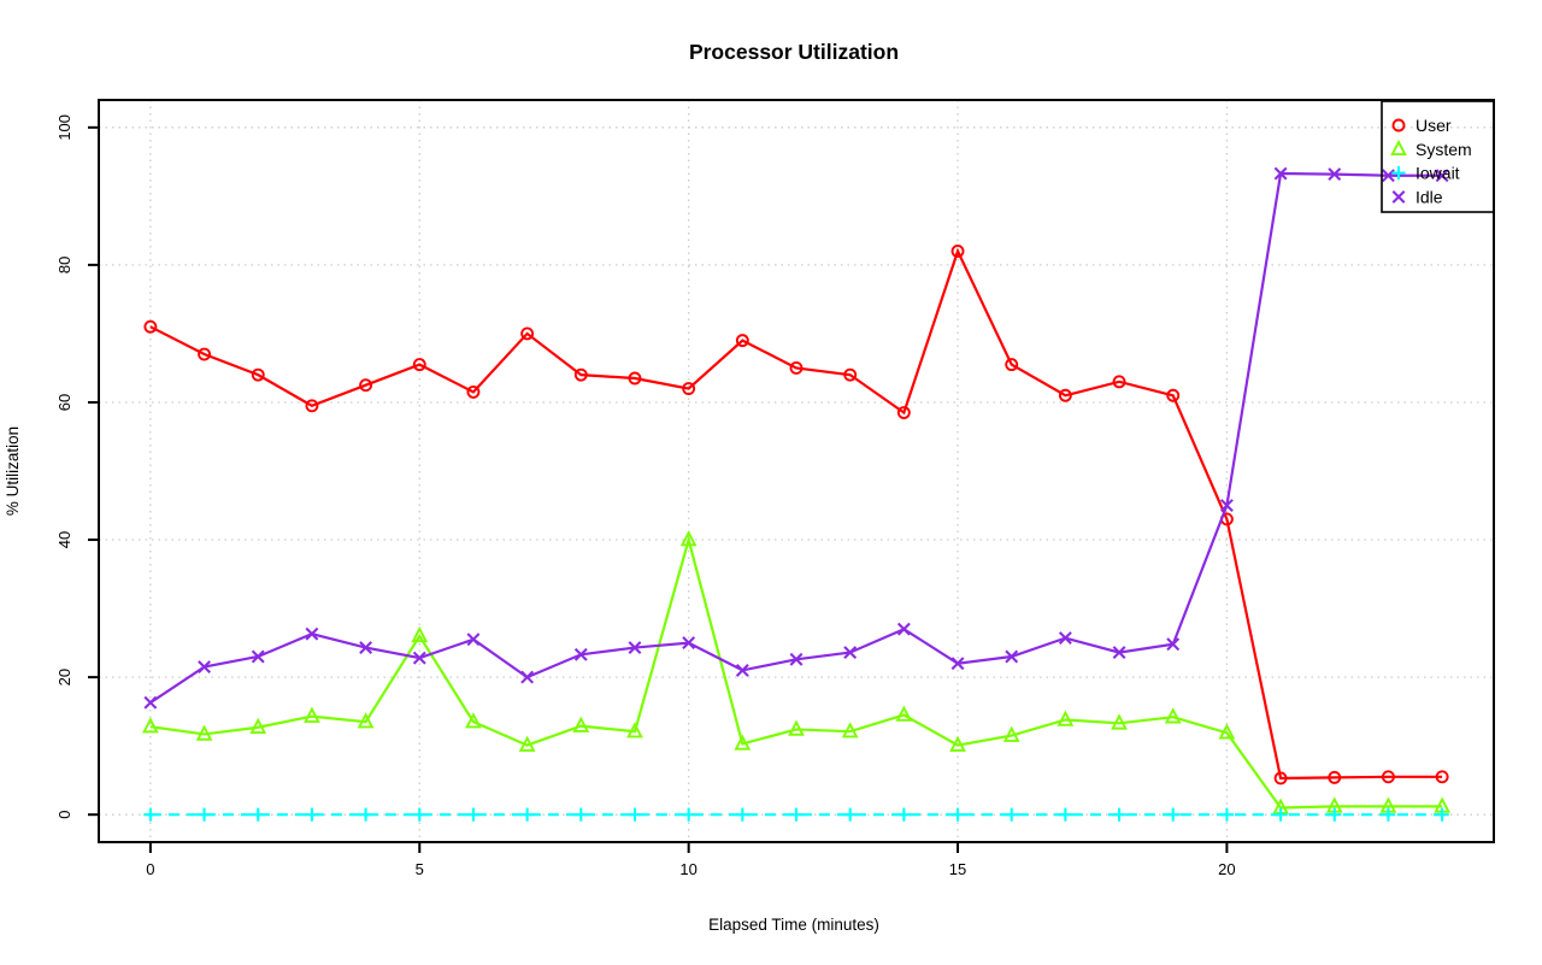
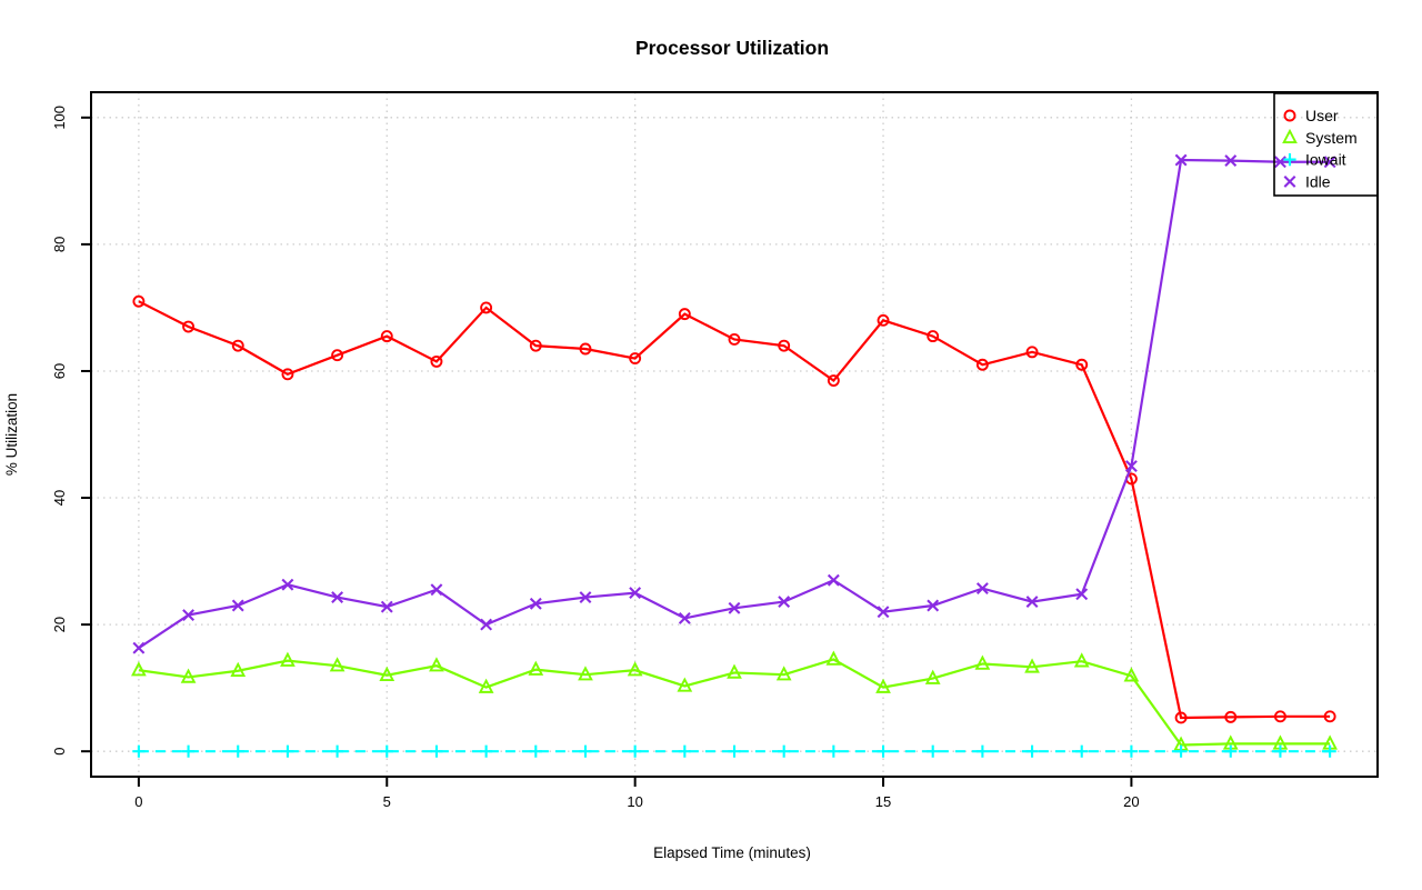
System/5: 26 -> 12
System/10: 40 -> 13
User/15: 82 -> 68
